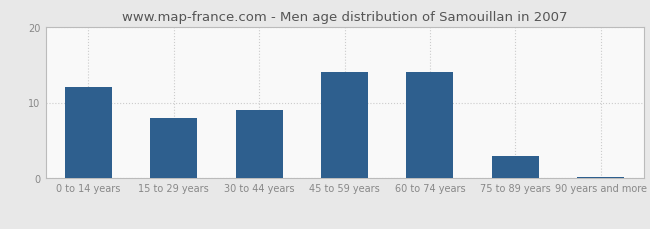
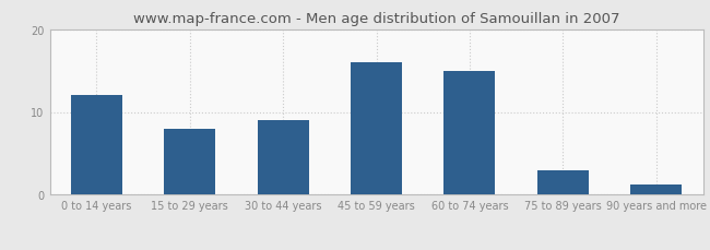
45 to 59 years: 14.0 -> 16.0
60 to 74 years: 14.0 -> 15.0
90 years and more: 0.2 -> 1.2
